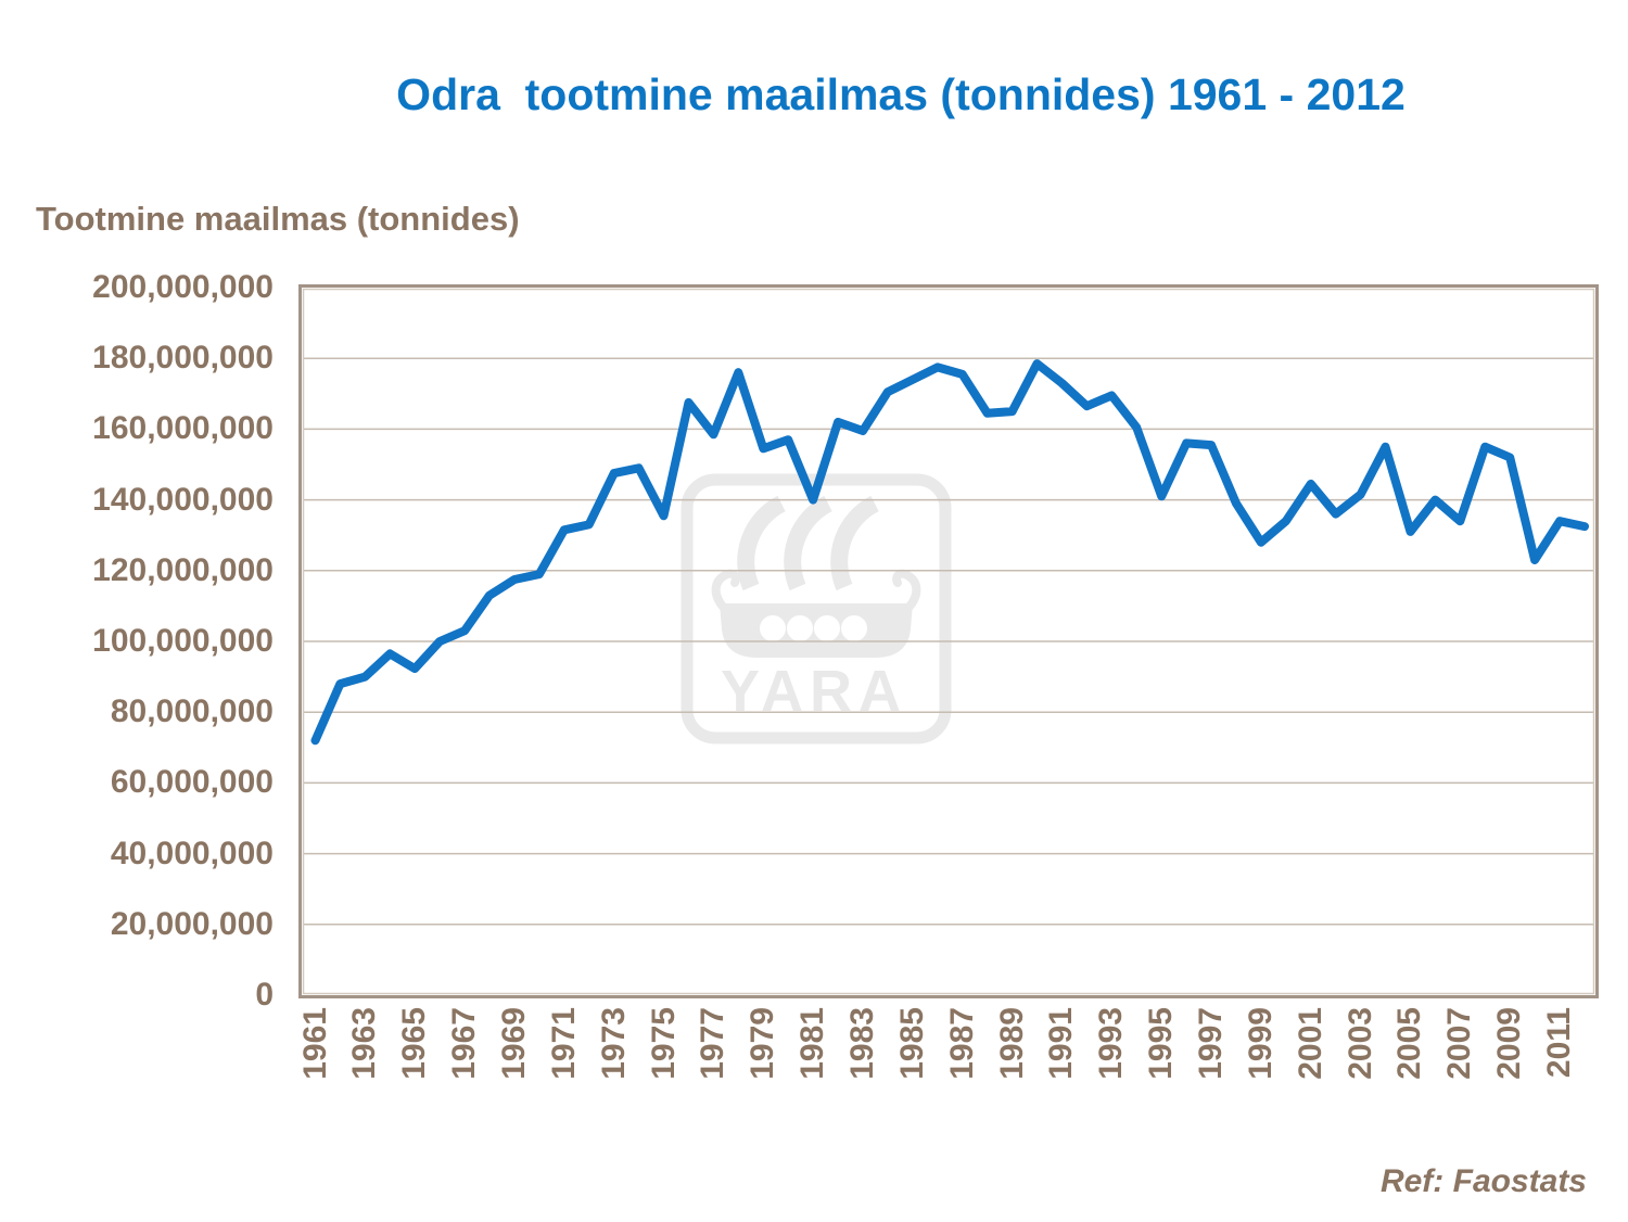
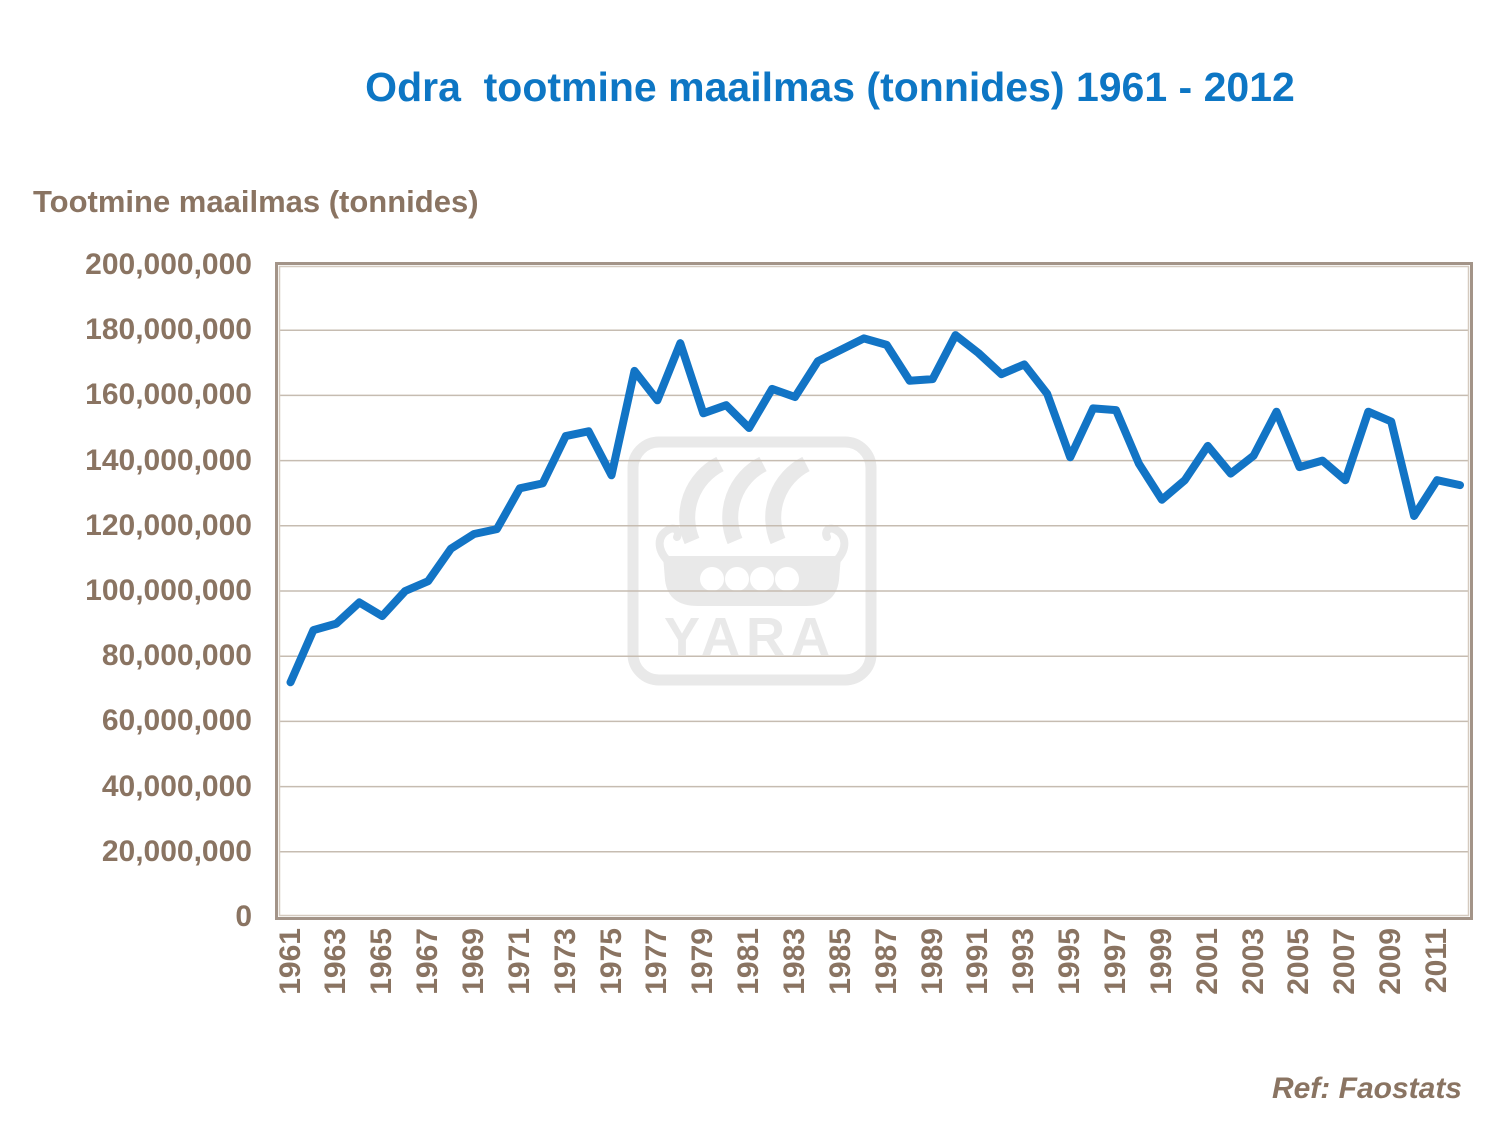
1981: 140000000 -> 150000000
2005: 131000000 -> 138000000
